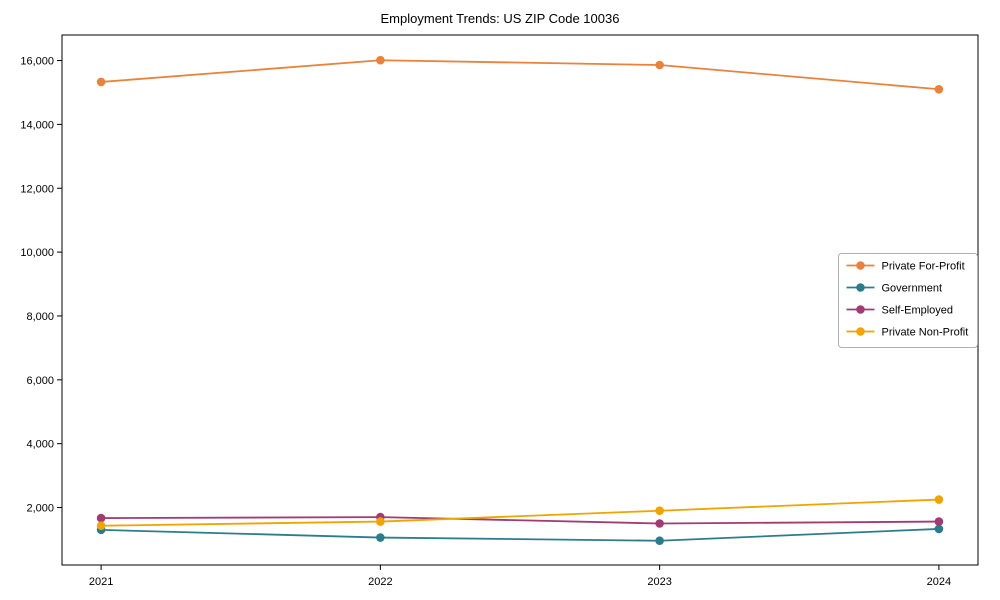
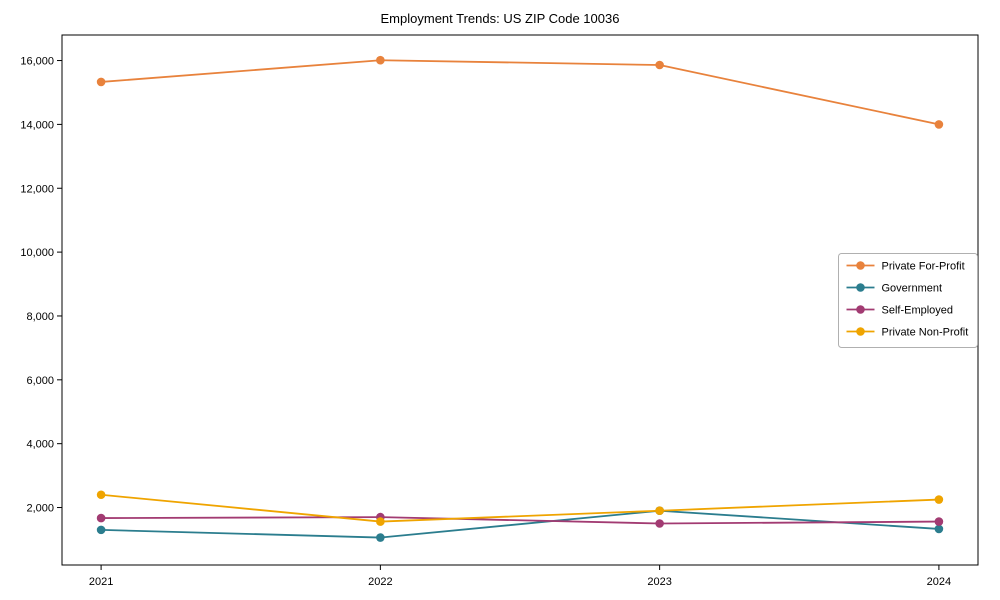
Private Non-Profit/2021: 1400 -> 2400
Government/2023: 1000 -> 1900
Private For-Profit/2024: 15100 -> 14000
